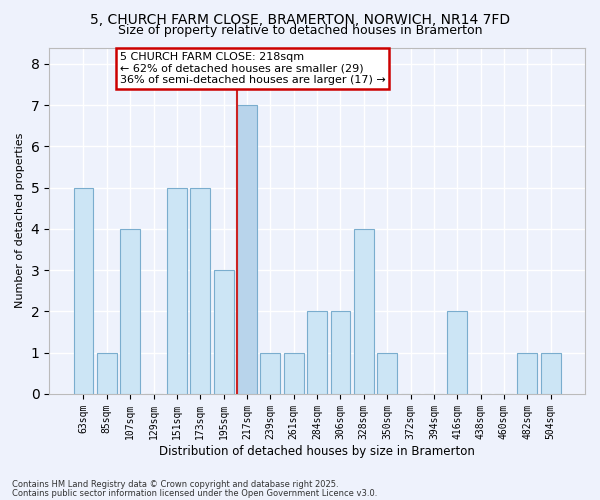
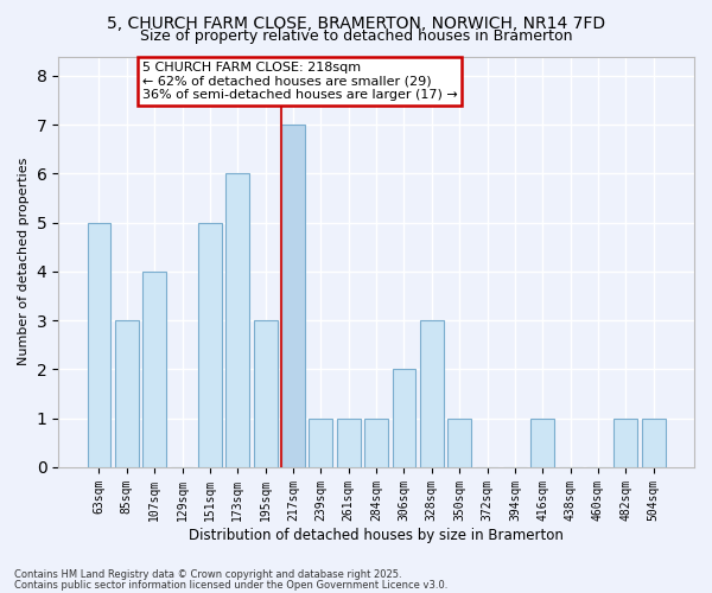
85sqm: 1 -> 3
173sqm: 5 -> 6
284sqm: 2 -> 1
328sqm: 4 -> 3
416sqm: 2 -> 1
